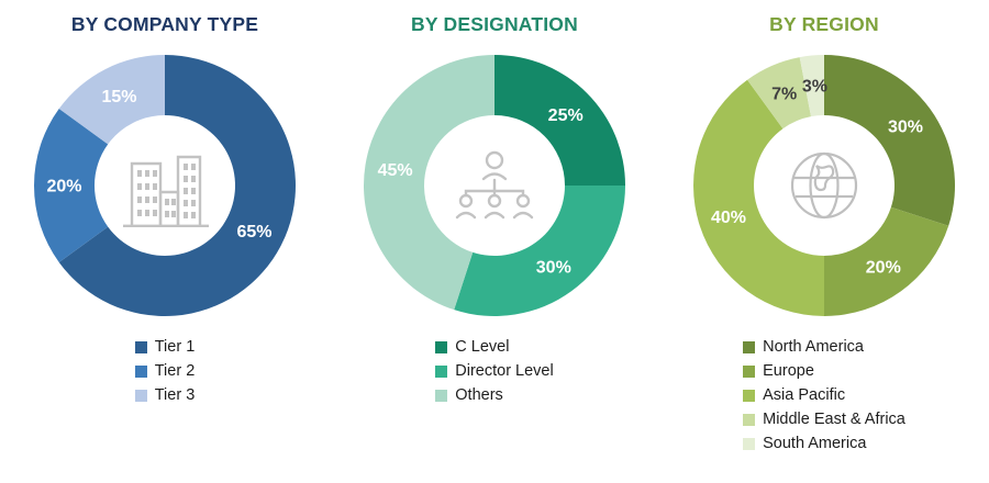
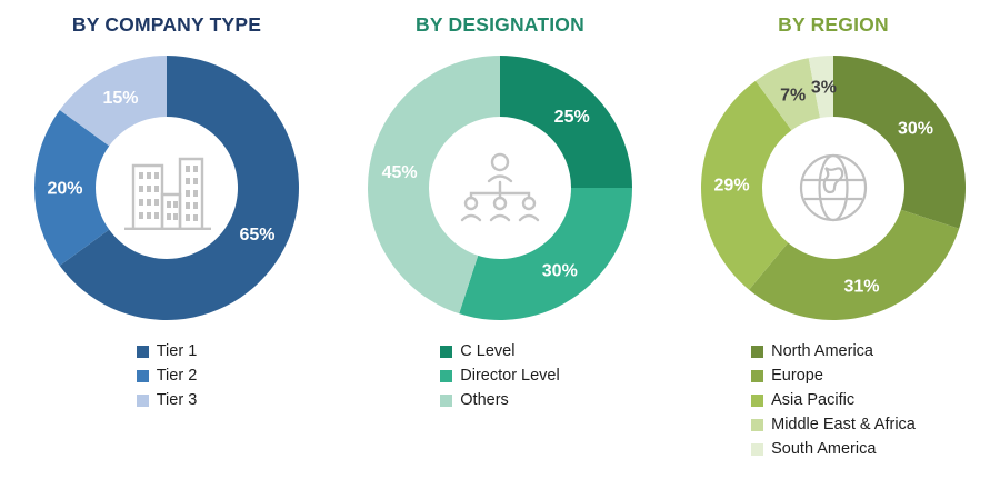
BY REGION/Europe: 20% -> 31%
BY REGION/Asia Pacific: 40% -> 29%
